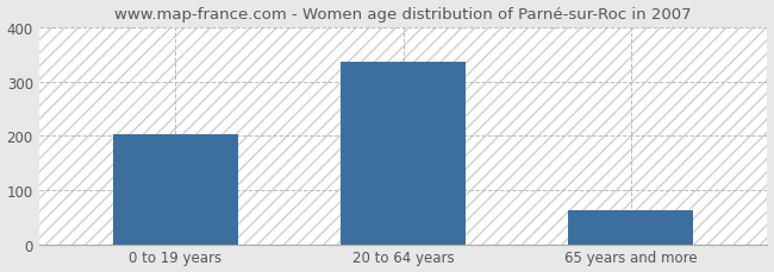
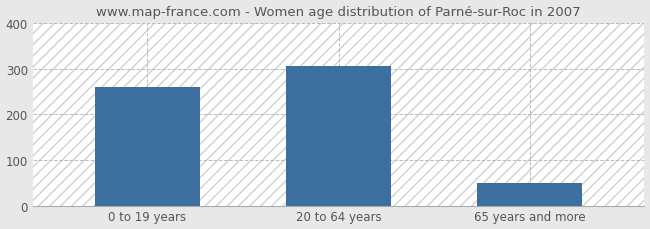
0 to 19 years: 202 -> 260
20 to 64 years: 336 -> 305
65 years and more: 63 -> 50
